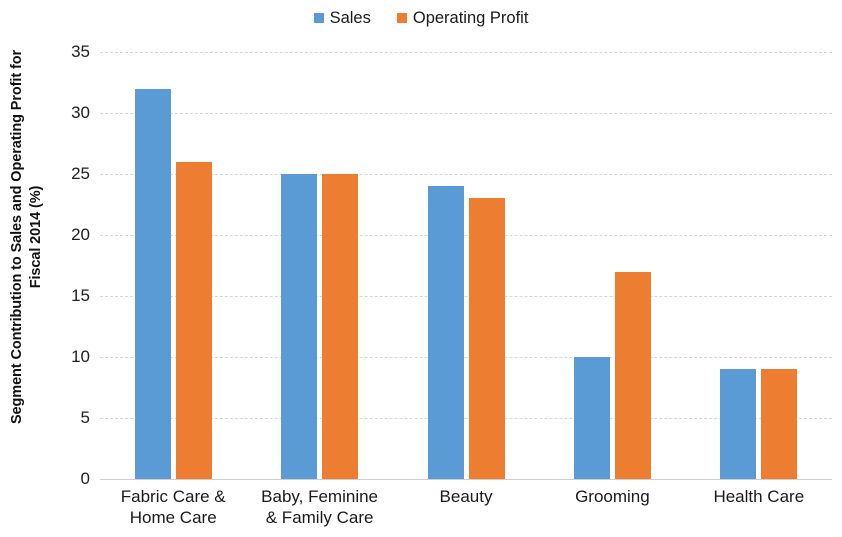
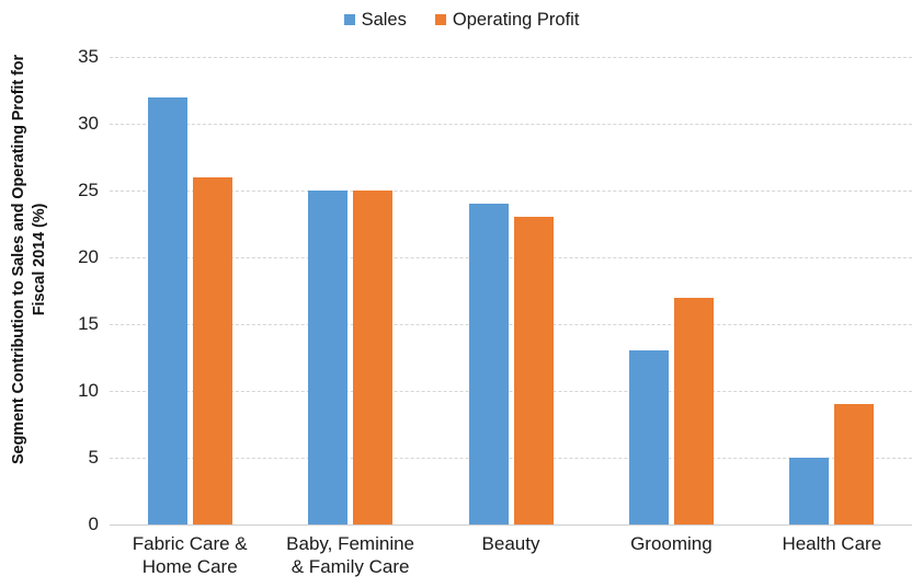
Sales/Grooming: 10 -> 13
Sales/Health Care: 9 -> 5
